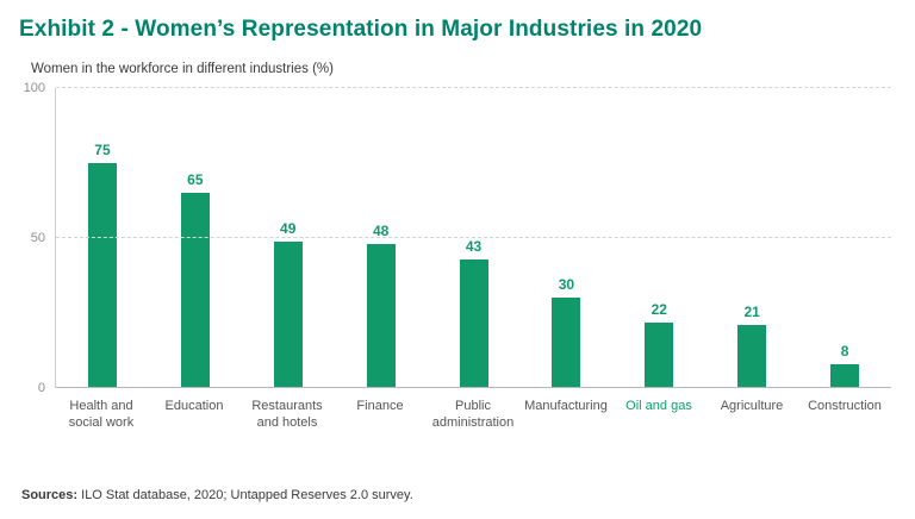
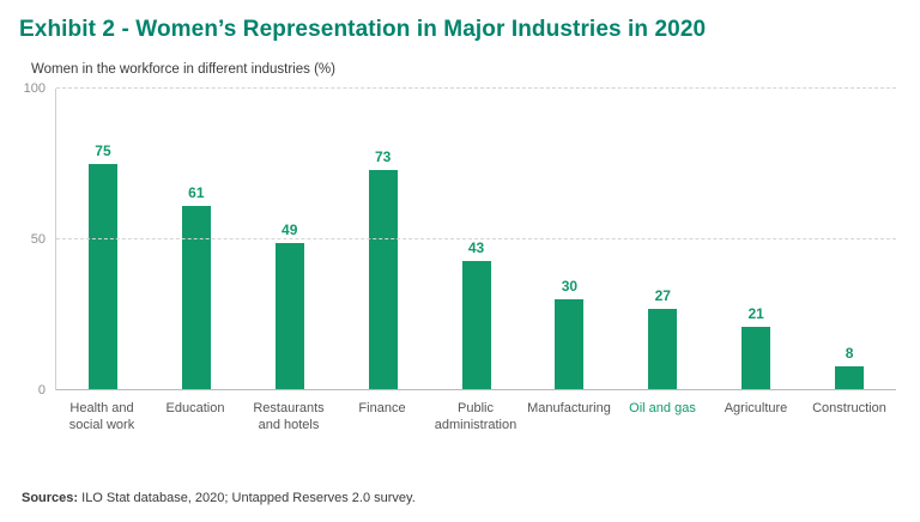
Education: 65 -> 61
Finance: 48 -> 73
Oil and gas: 22 -> 27
